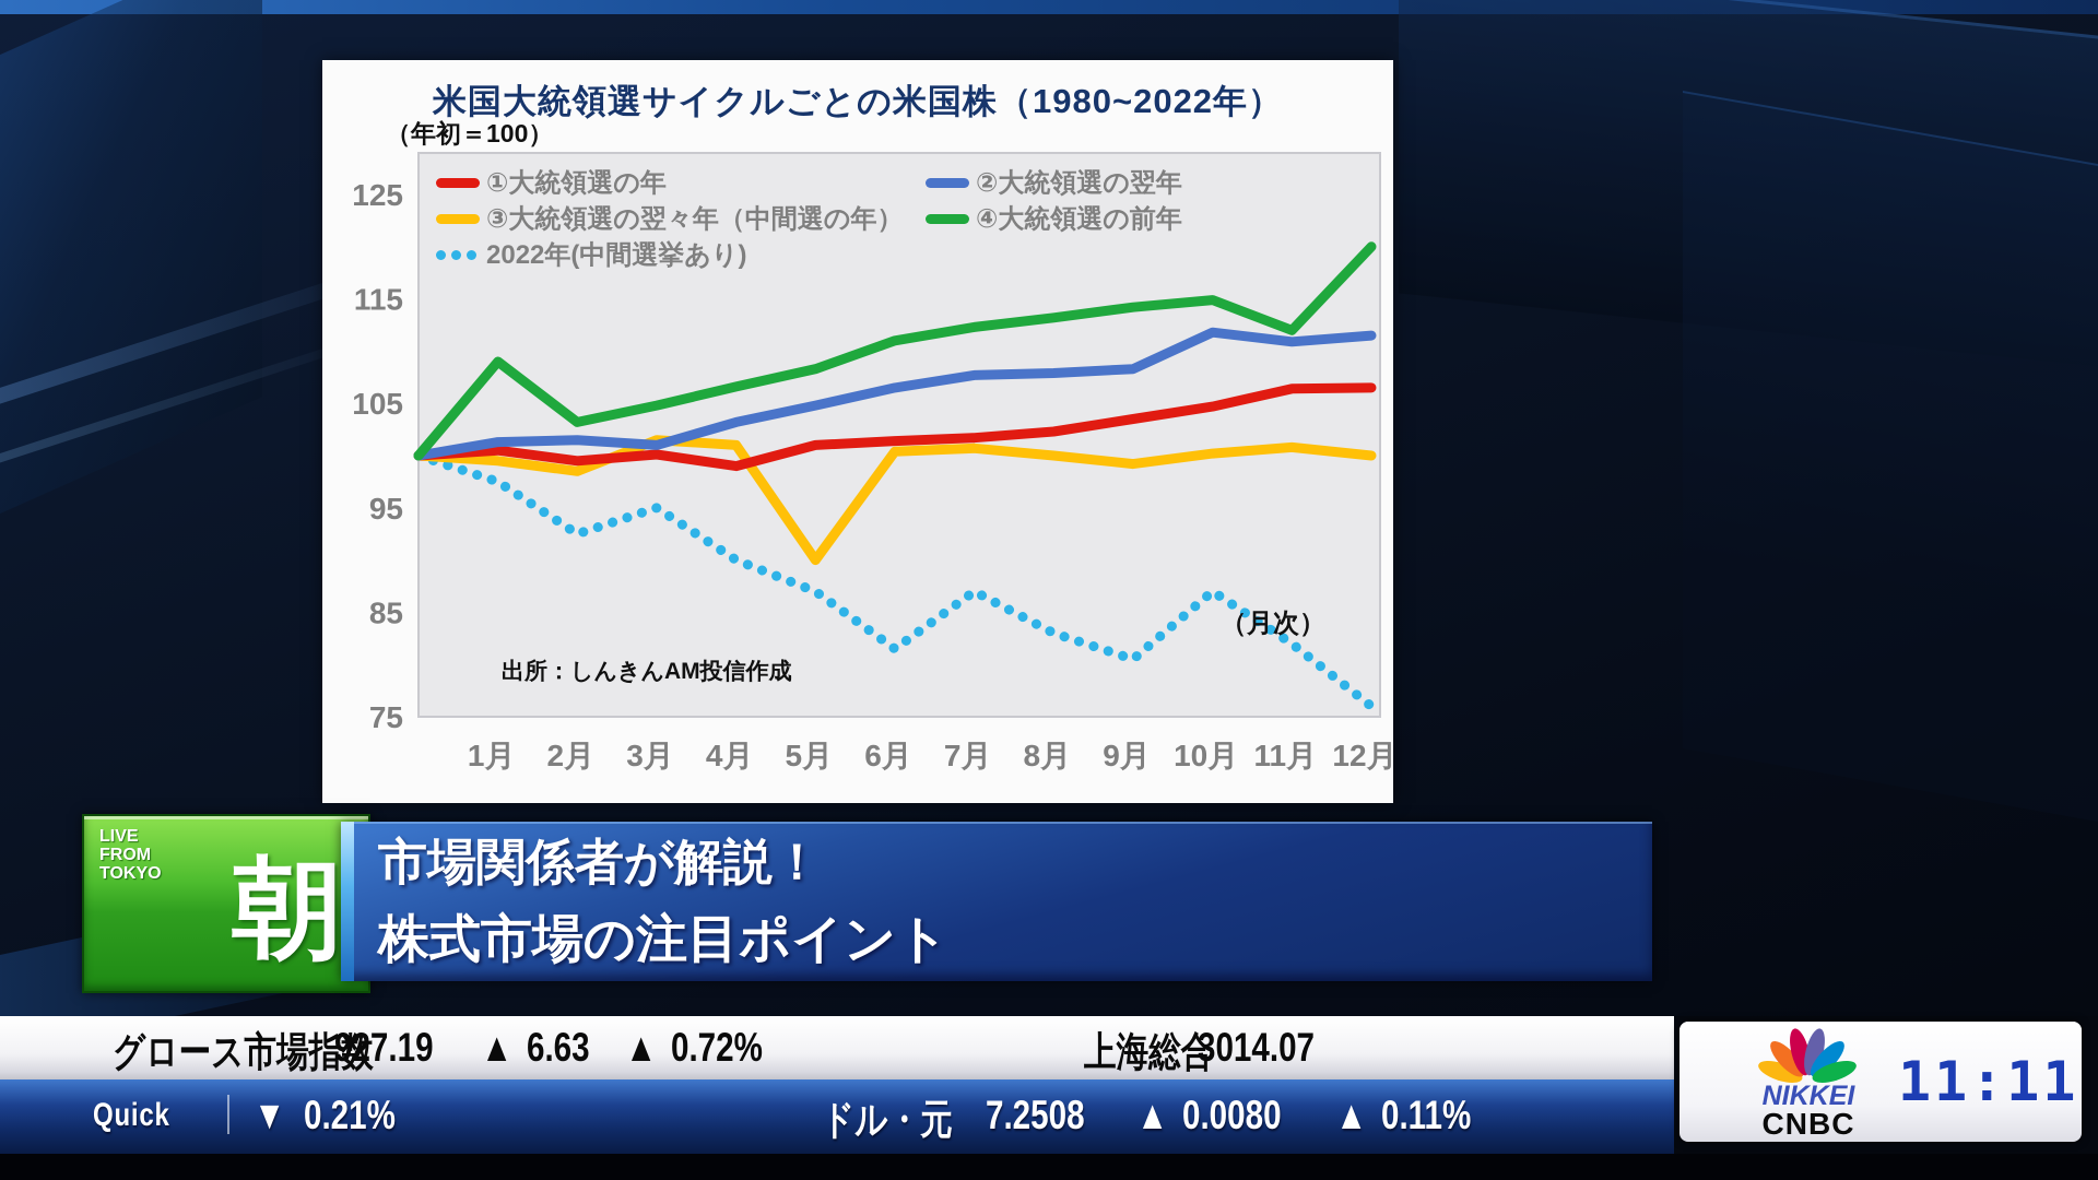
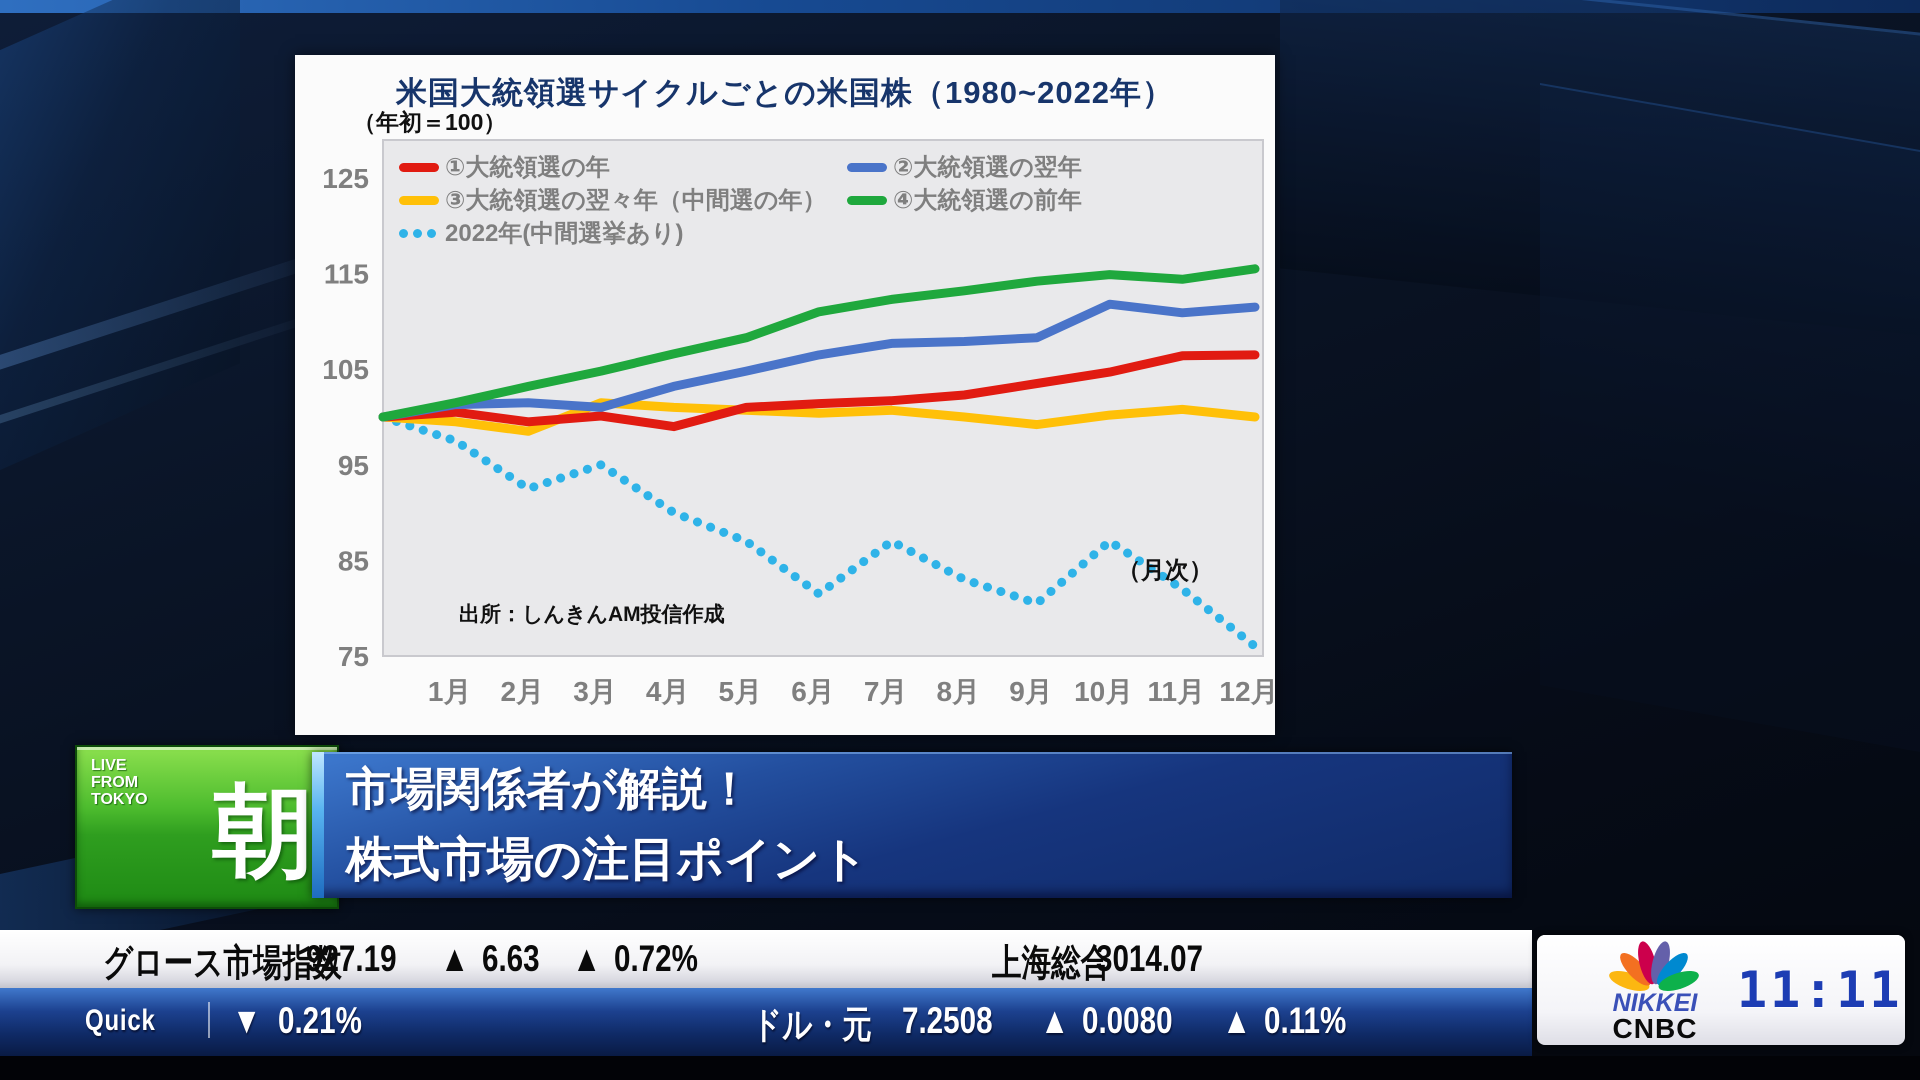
④大統領選の前年/1月: 109 -> 102
③大統領選の翌々年（中間選の年）/5月: 90 -> 101
④大統領選の前年/11月: 112 -> 114
④大統領選の前年/12月: 120 -> 116
